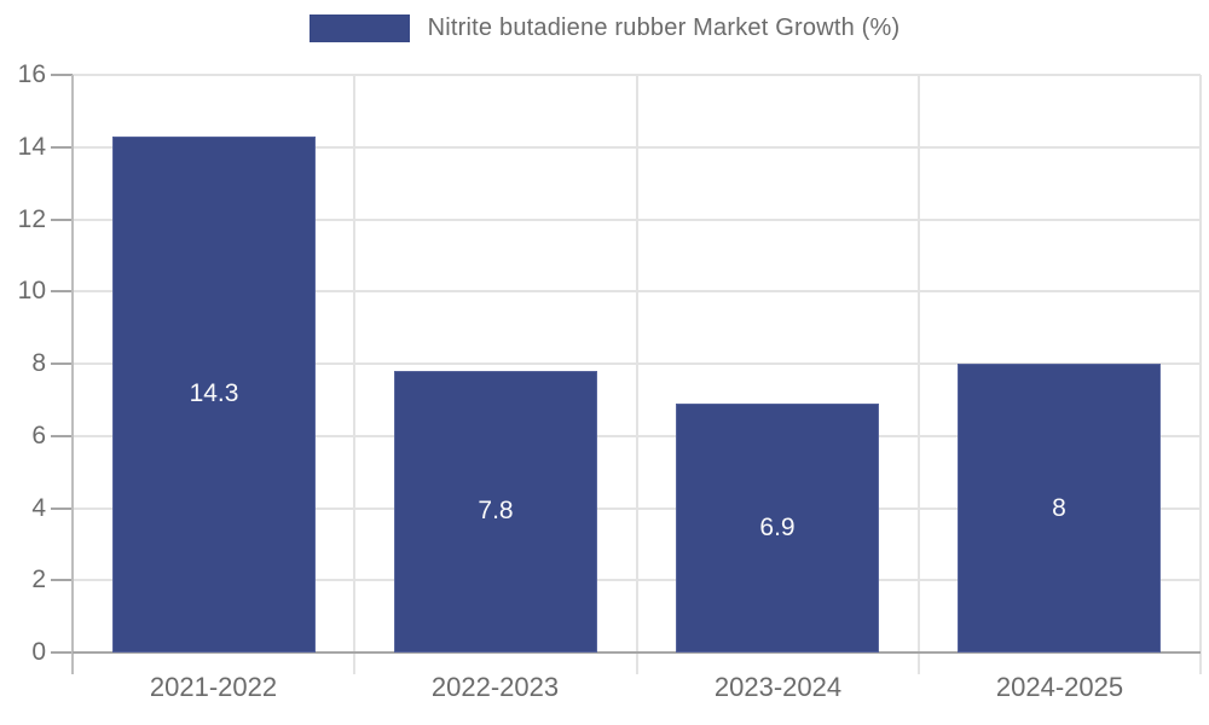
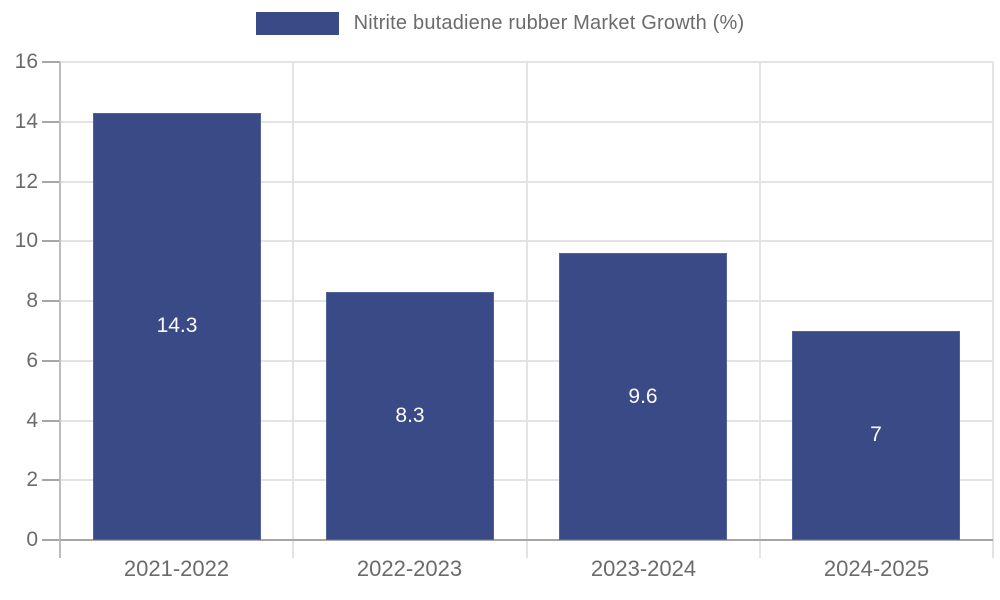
2022-2023: 7.8 -> 8.3
2023-2024: 6.9 -> 9.6
2024-2025: 8 -> 7
